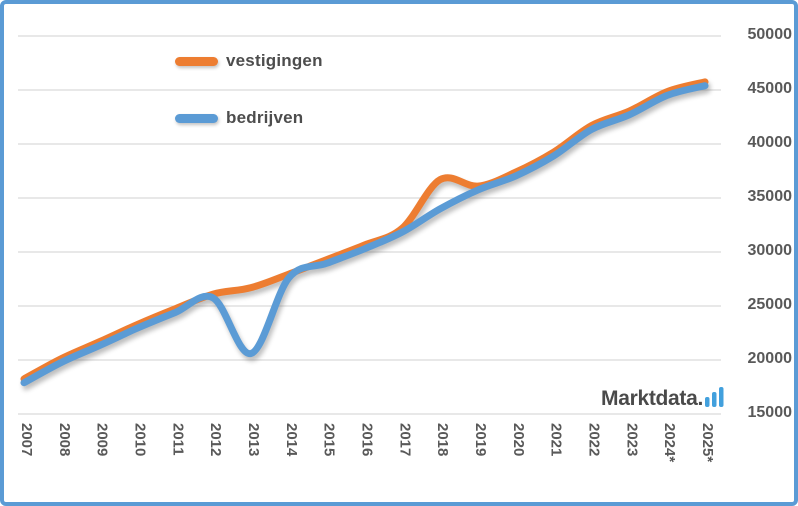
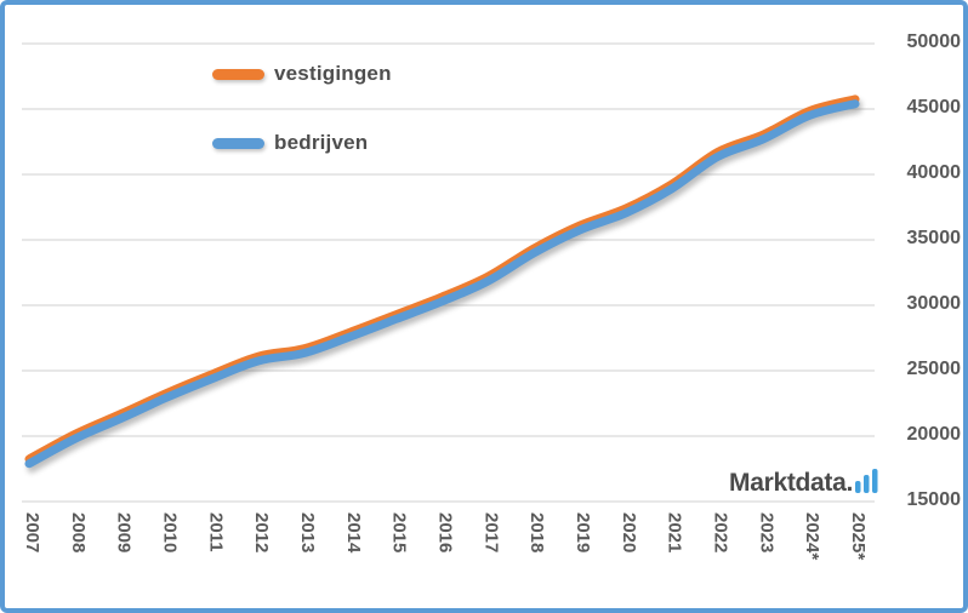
bedrijven/2013: 20600 -> 26400
vestigingen/2018: 36700 -> 34400
